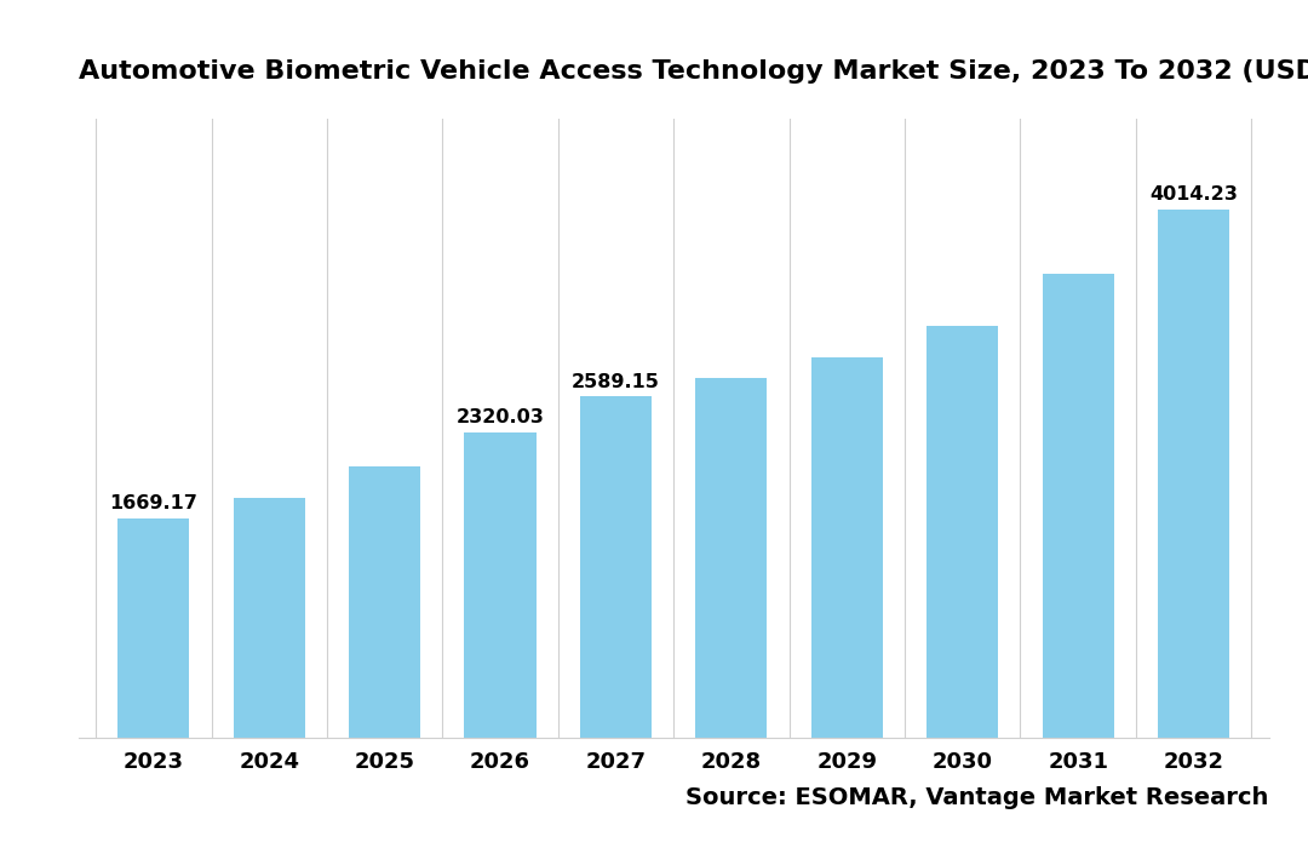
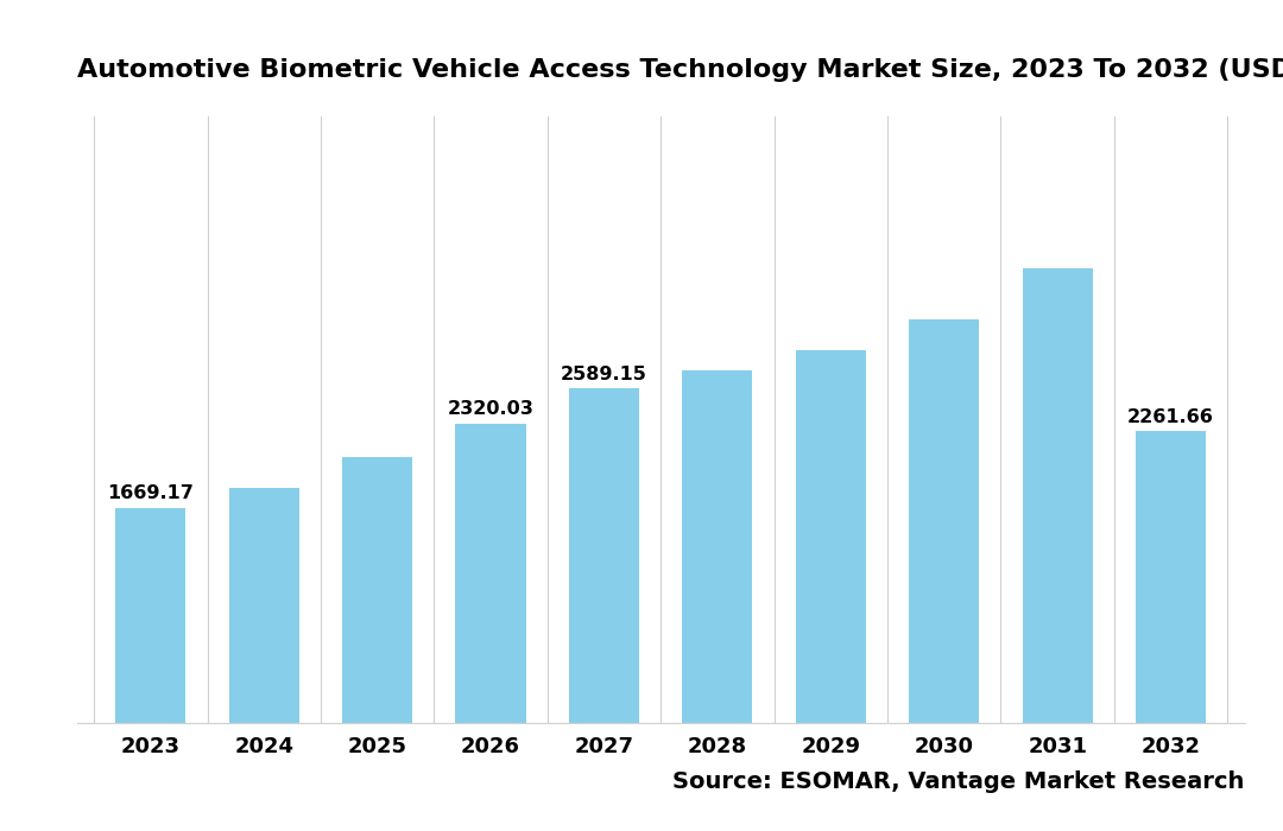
2032: 4014.23 -> 2261.66
